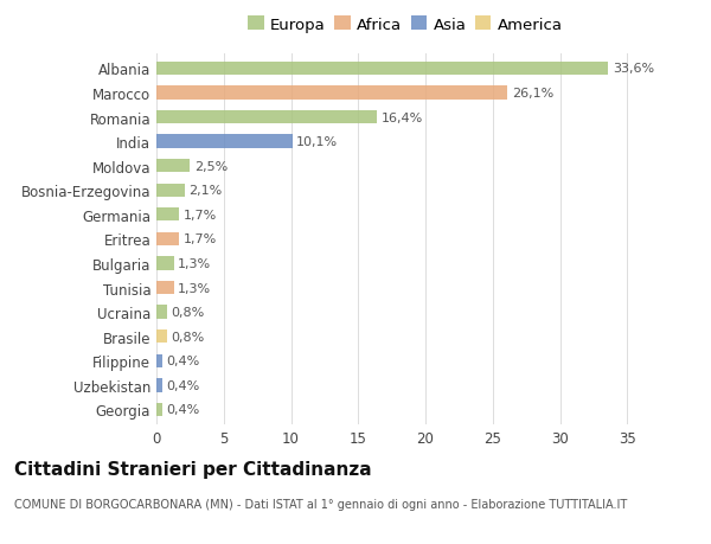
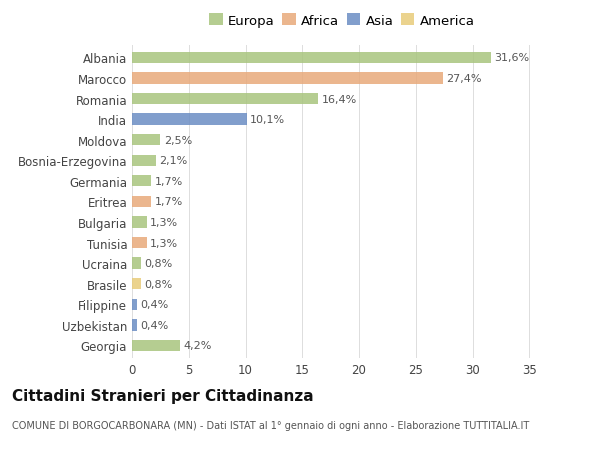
Albania: 33,6% -> 31,6%
Marocco: 26,1% -> 27,4%
Georgia: 0,4% -> 4,2%
